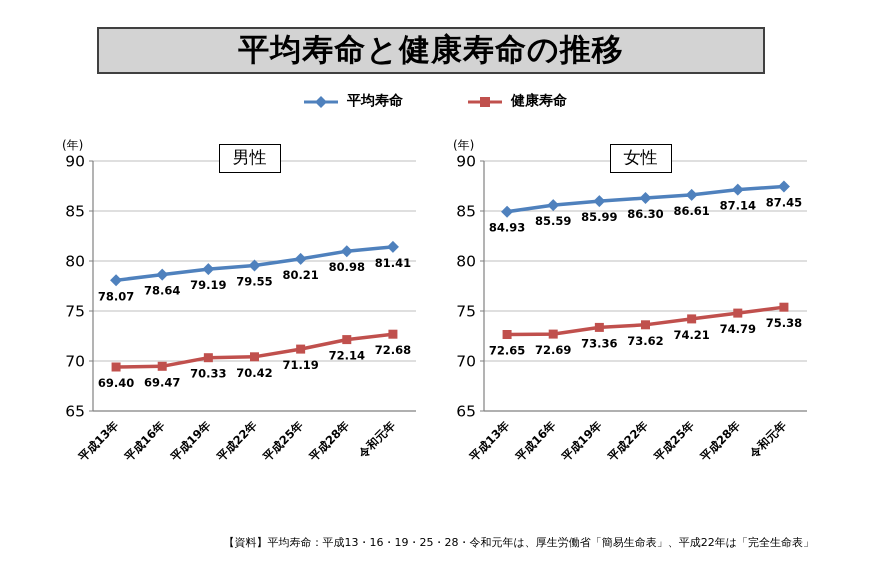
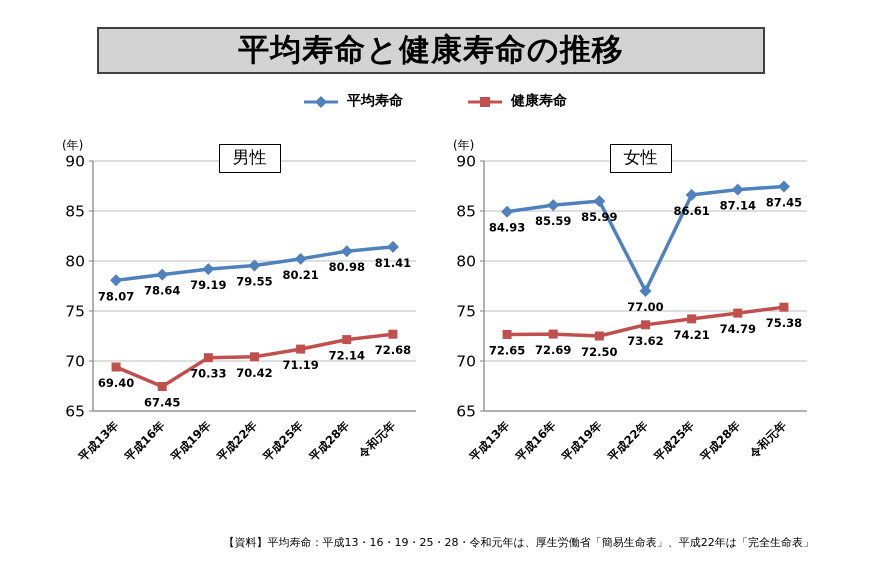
男性/健康寿命/平成16年: 69.47 -> 67.45
女性/健康寿命/平成19年: 73.36 -> 72.50
女性/平均寿命/平成22年: 86.30 -> 77.00
